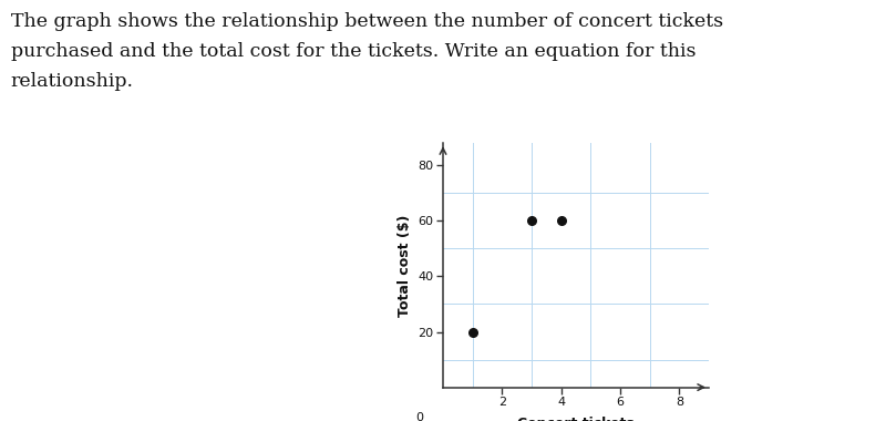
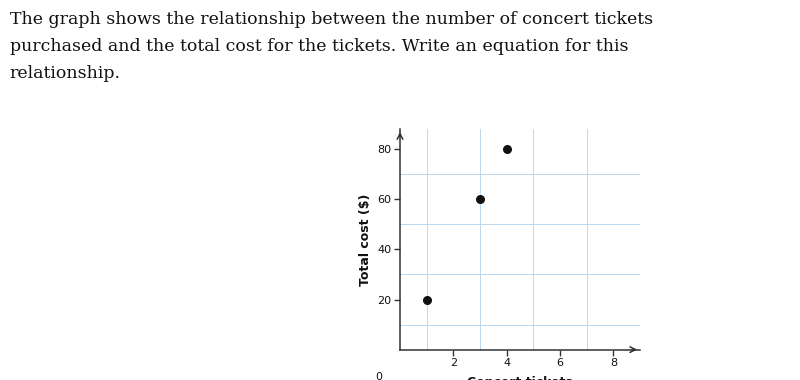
4: 60 -> 80
